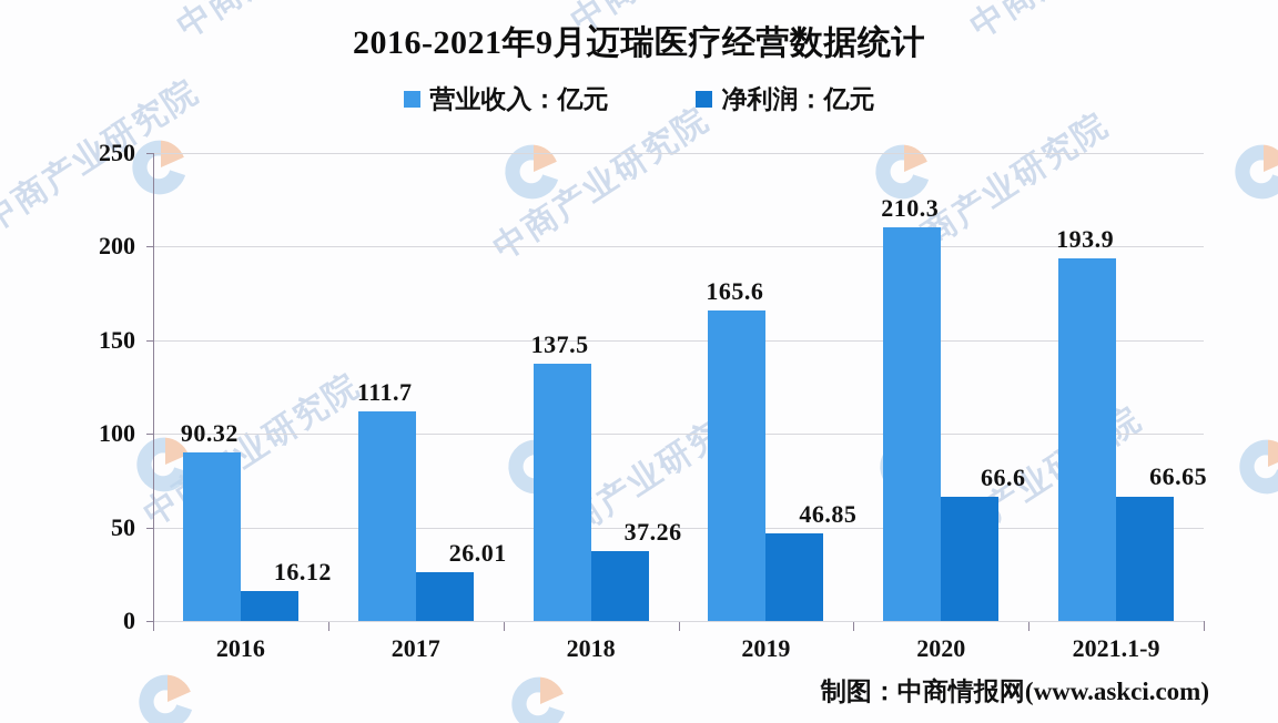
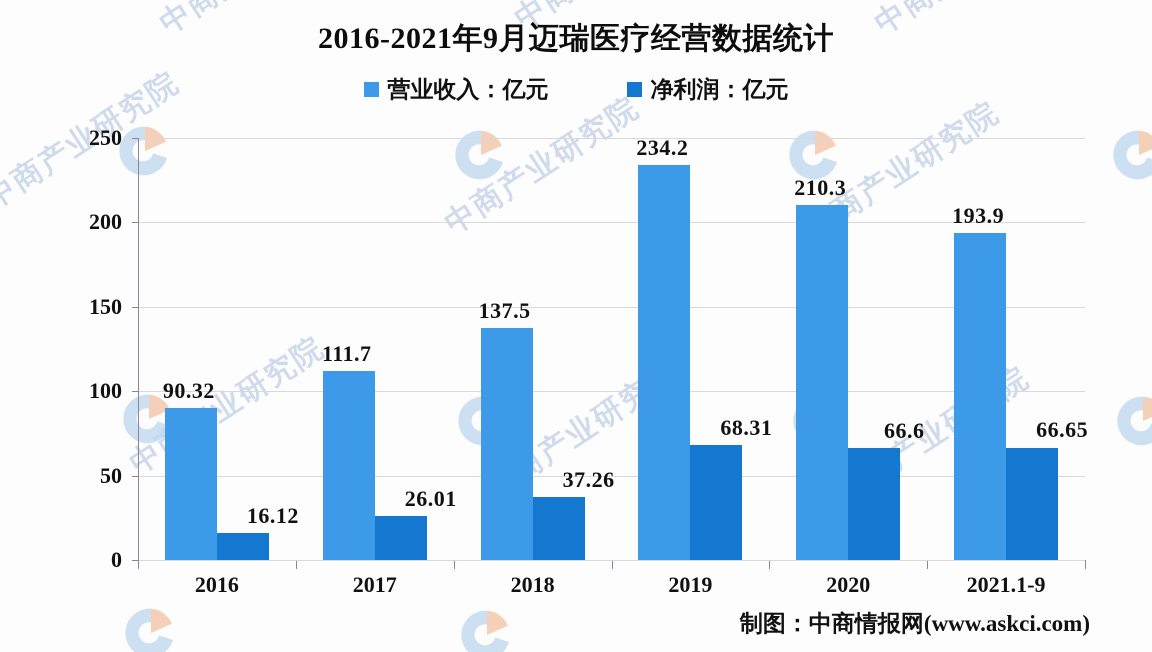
营业收入：亿元/2019: 165.6 -> 234.2
净利润：亿元/2019: 46.85 -> 68.31
